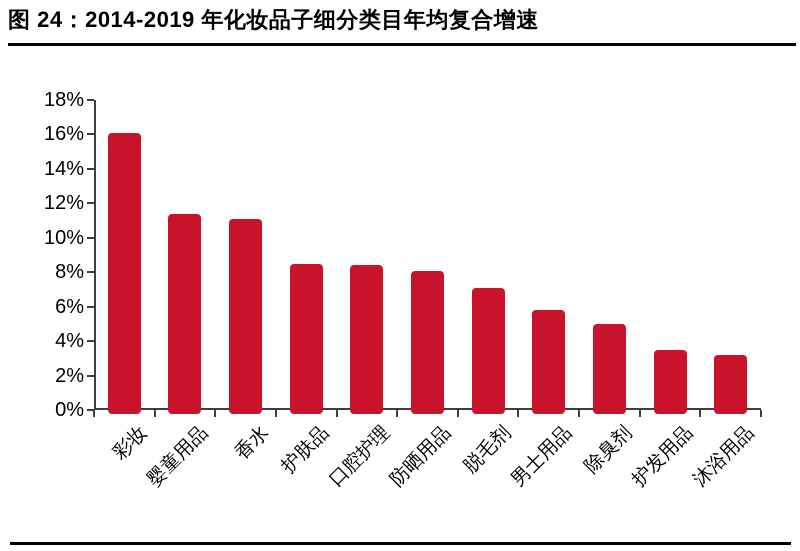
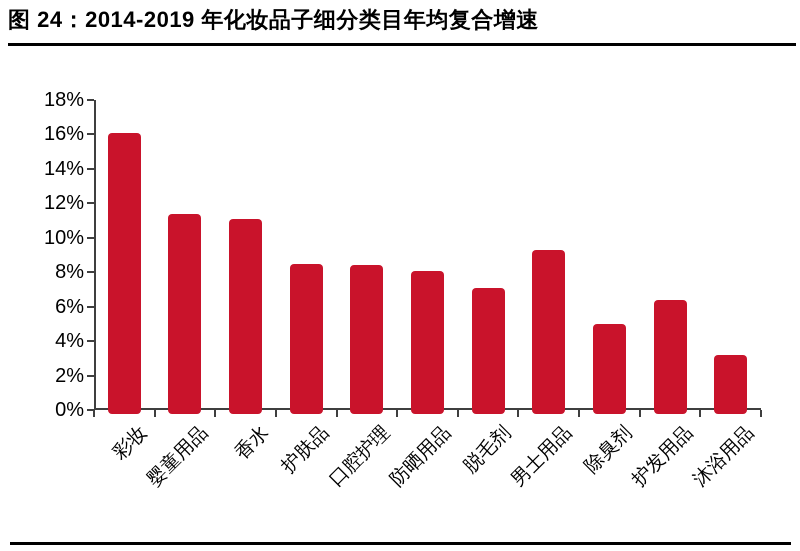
男士用品: 5.8% -> 9.3%
护发用品: 3.5% -> 6.4%
